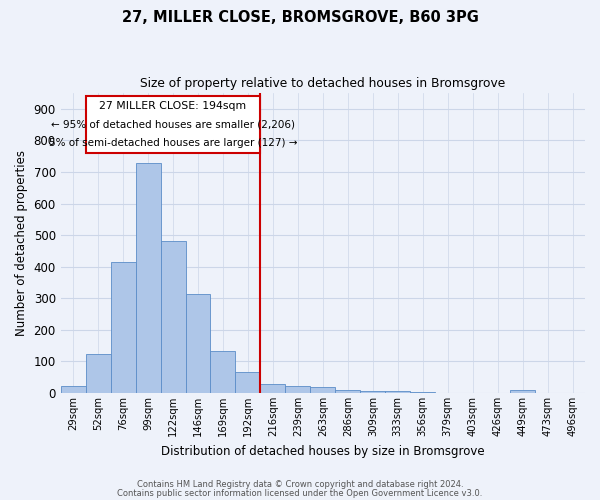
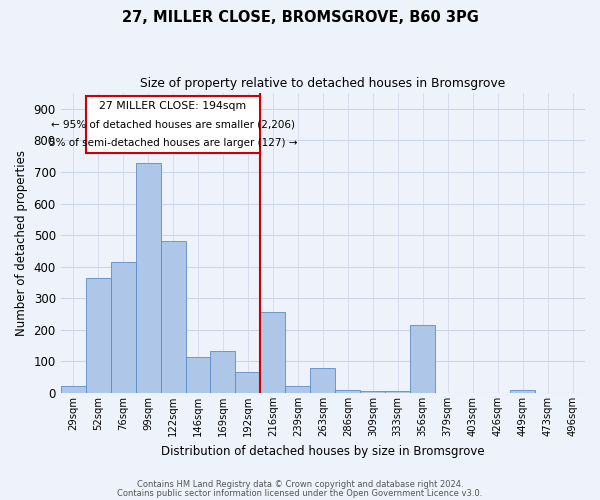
52sqm: 122 -> 365
146sqm: 315 -> 115
216sqm: 28 -> 255
263sqm: 20 -> 80
356sqm: 2 -> 215
